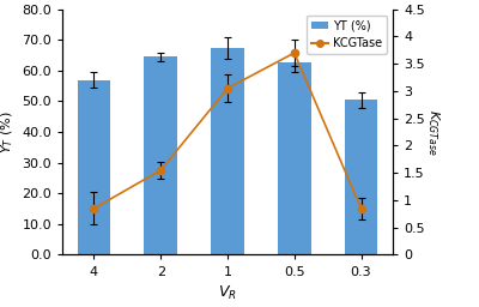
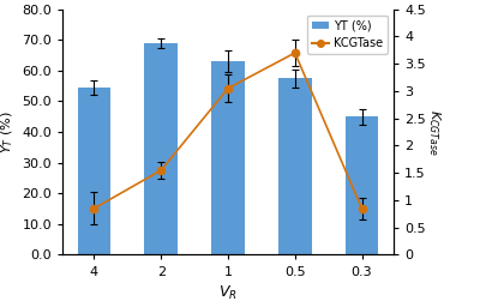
YT (%)/4: 57.0 -> 54.5
YT (%)/2: 64.5 -> 69.0
YT (%)/1: 67.5 -> 63.0
YT (%)/0.5: 62.5 -> 57.5
YT (%)/0.3: 50.5 -> 45.0
